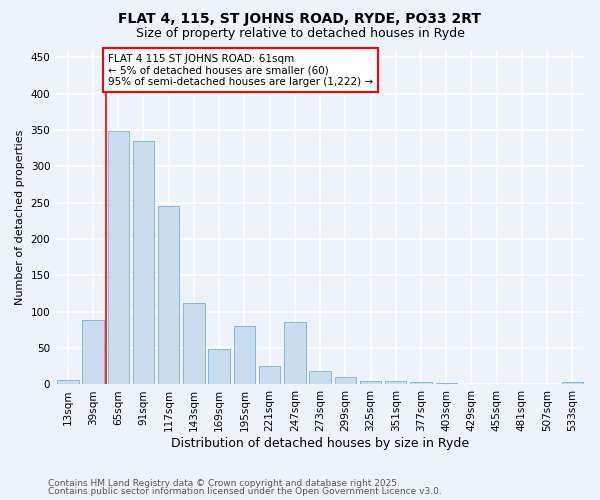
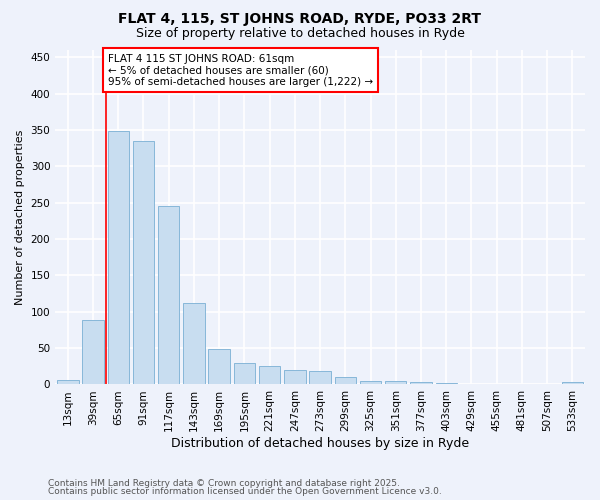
195sqm: 80 -> 30
247sqm: 86 -> 20
